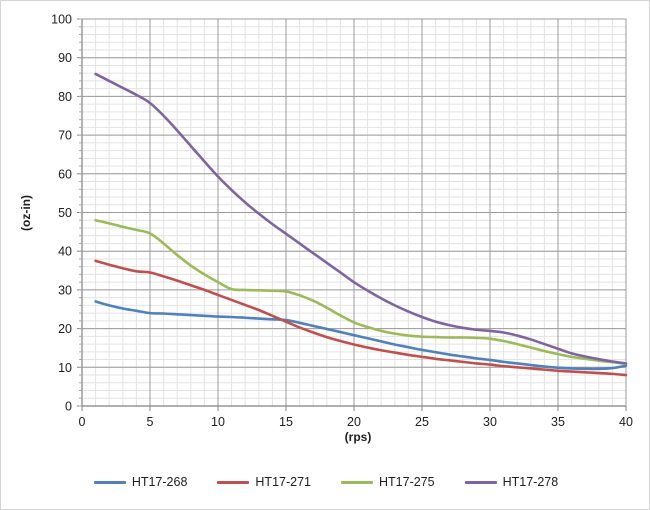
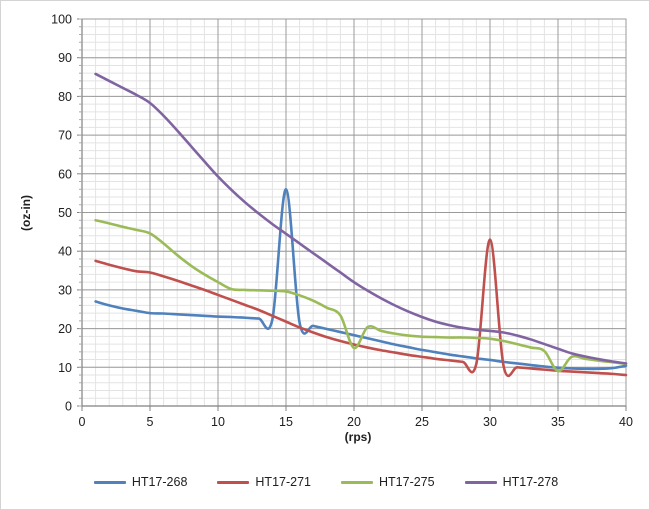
HT17-268/15: 22 -> 56
HT17-275/20: 22 -> 15
HT17-271/30: 11 -> 43
HT17-275/35: 13 -> 9
